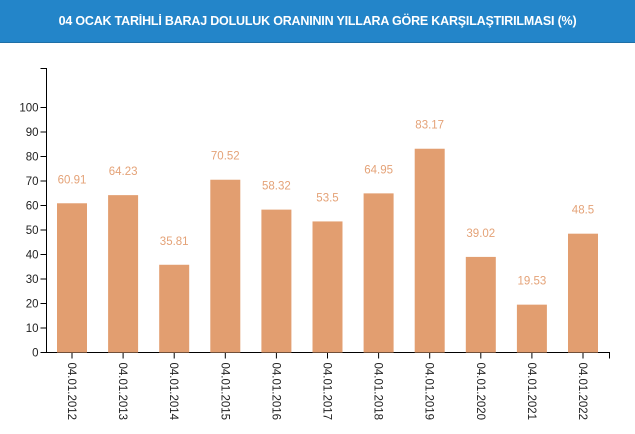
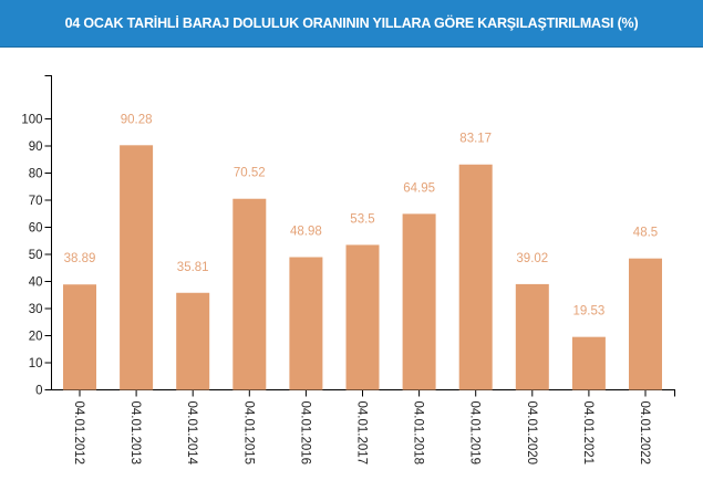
04.01.2012: 60.91 -> 38.89
04.01.2013: 64.23 -> 90.28
04.01.2016: 58.32 -> 48.98
